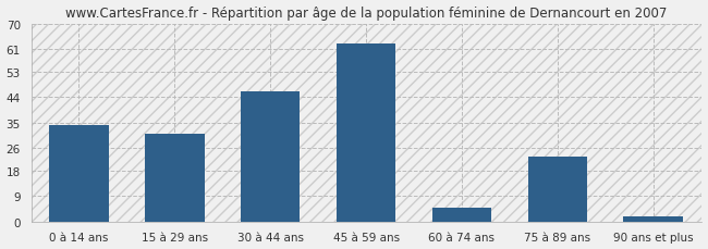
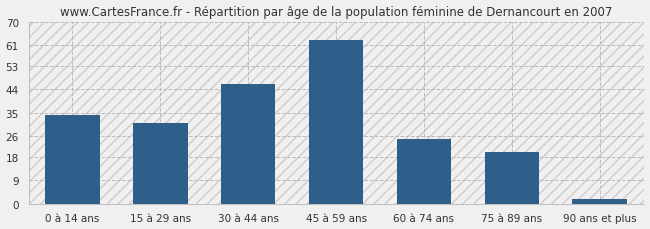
60 à 74 ans: 5 -> 25
75 à 89 ans: 23 -> 20
